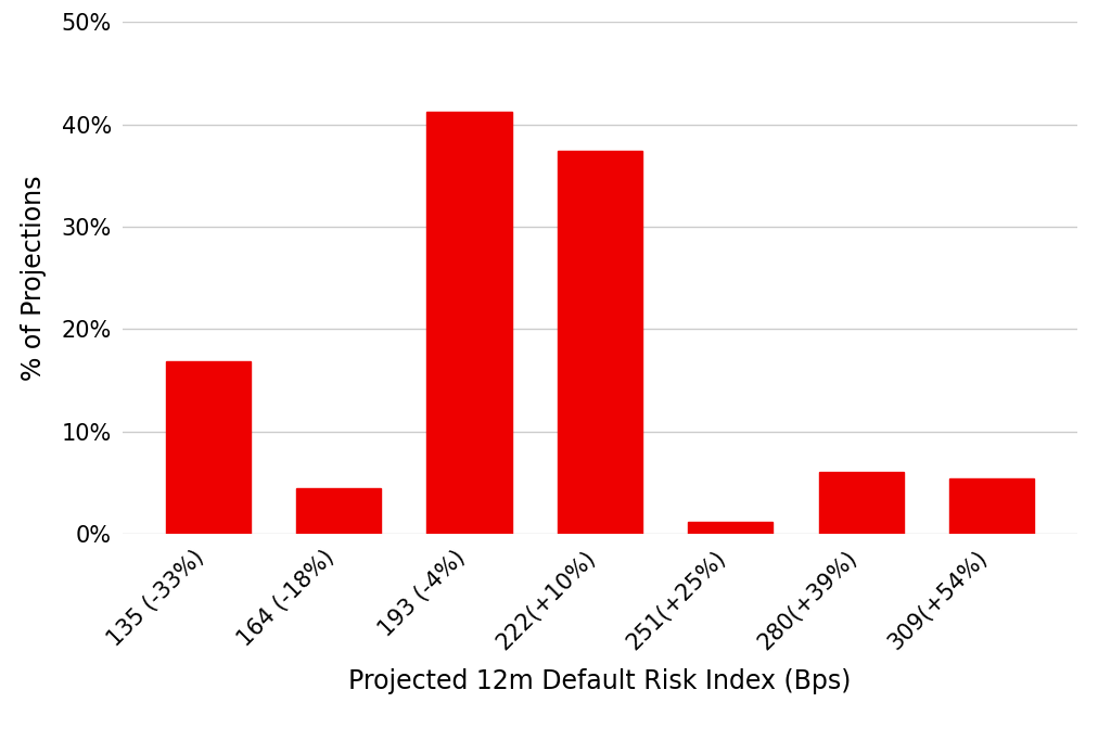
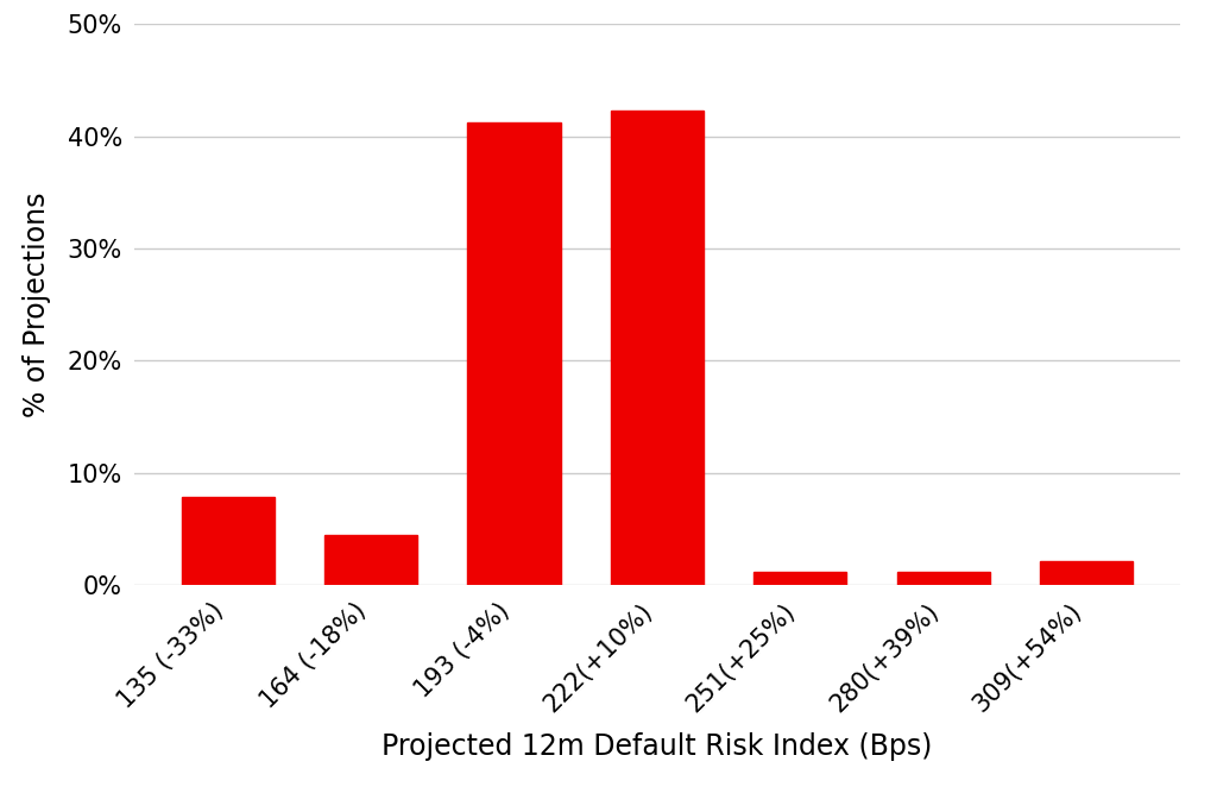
135 (-33%): 16.8% -> 7.8%
222(+10%): 37.4% -> 42.3%
280(+39%): 6.0% -> 1.1%
309(+54%): 5.4% -> 2.1%
